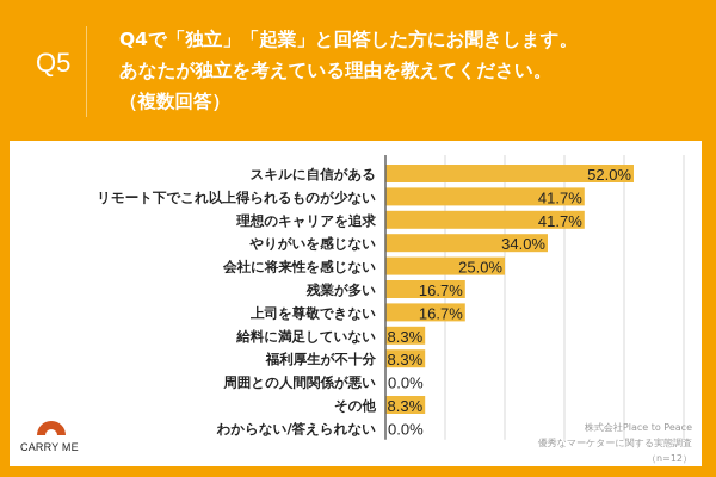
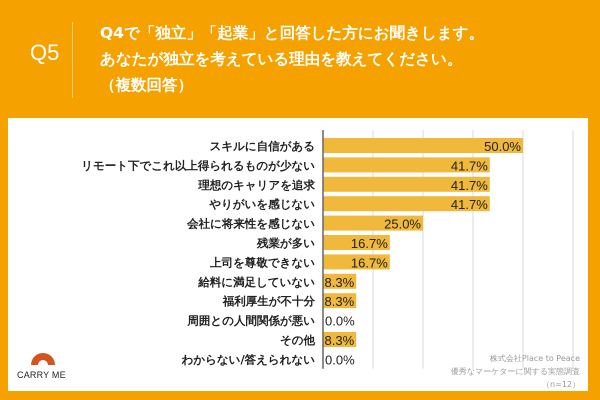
スキルに自信がある: 52.0% -> 50.0%
やりがいを感じない: 34.0% -> 41.7%
